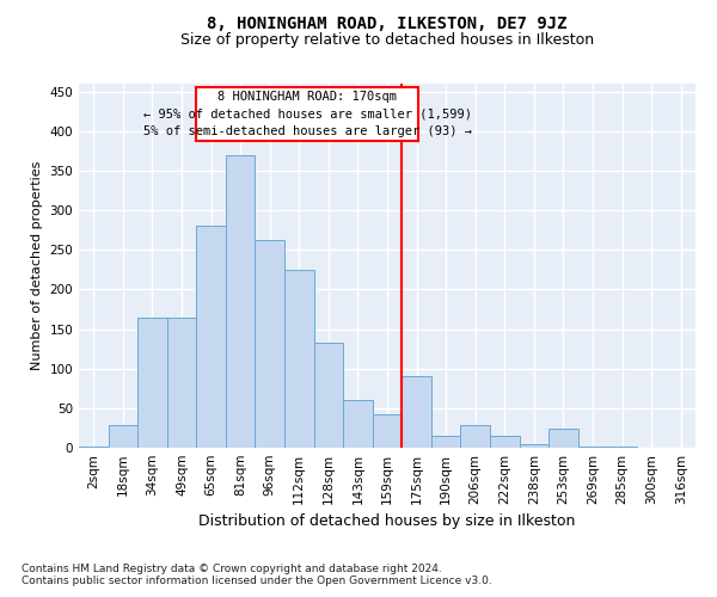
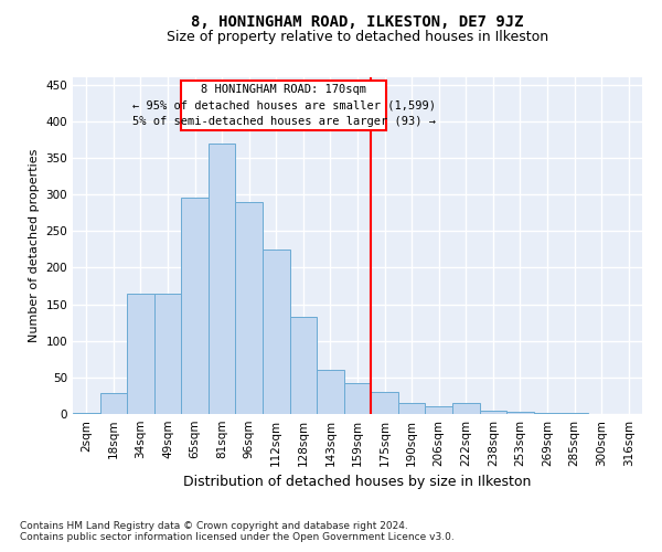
65sqm: 280 -> 295
96sqm: 262 -> 290
175sqm: 90 -> 30
206sqm: 28 -> 10
253sqm: 24 -> 3
